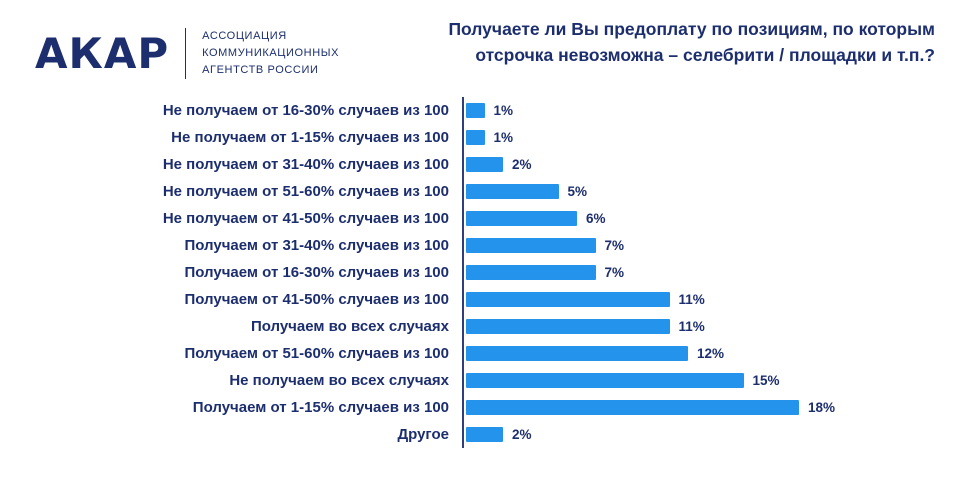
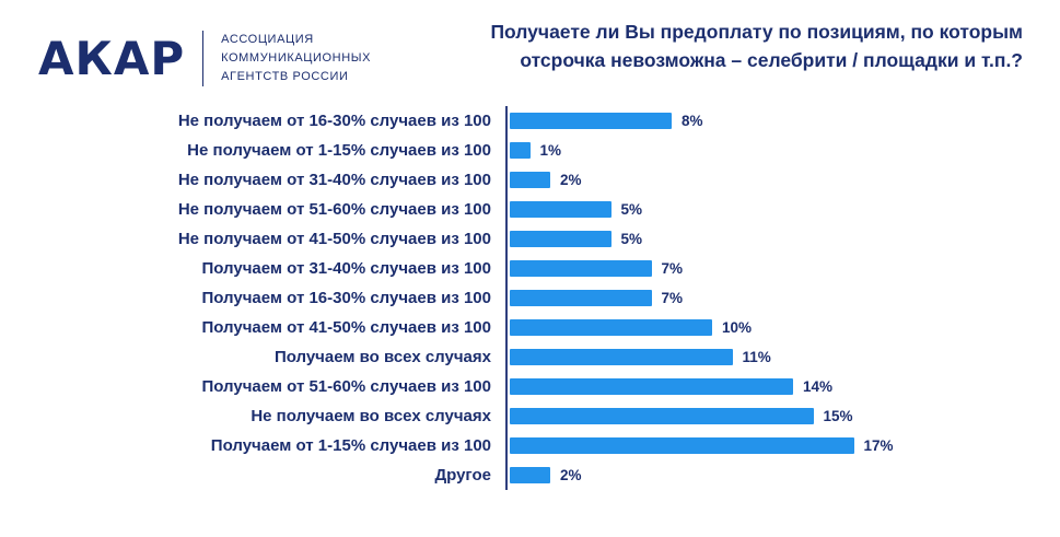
Не получаем от 16-30% случаев из 100: 1% -> 8%
Не получаем от 41-50% случаев из 100: 6% -> 5%
Получаем от 41-50% случаев из 100: 11% -> 10%
Получаем от 51-60% случаев из 100: 12% -> 14%
Получаем от 1-15% случаев из 100: 18% -> 17%
